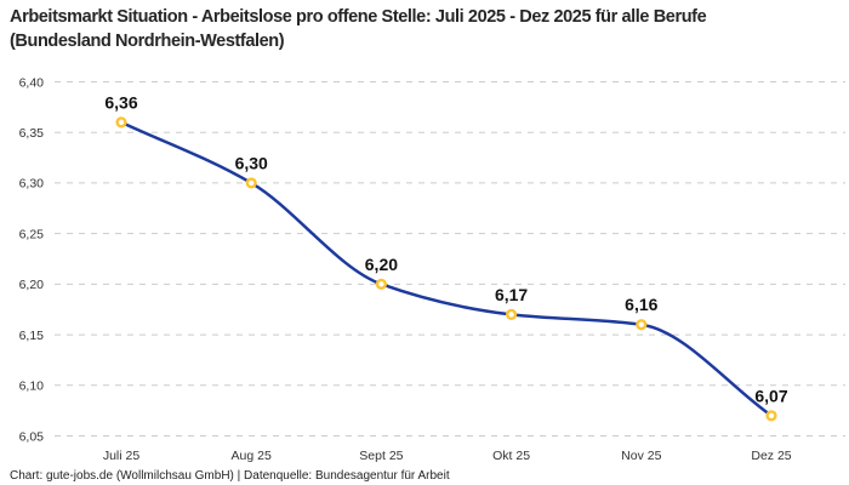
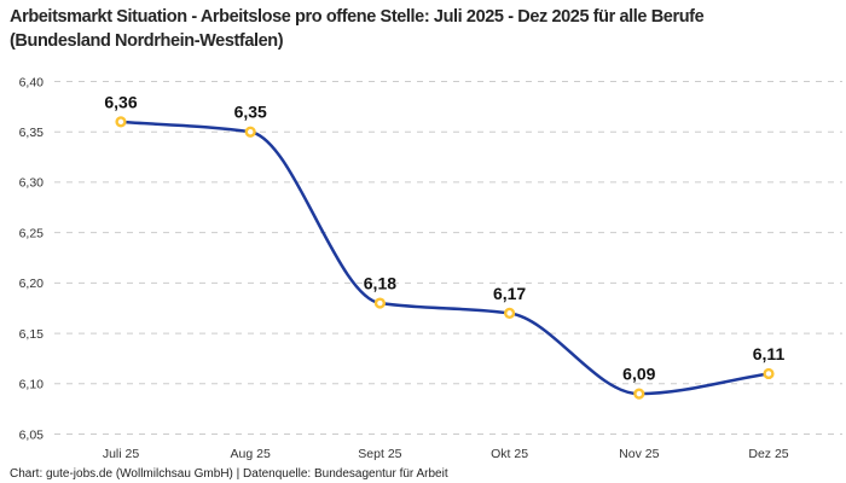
Aug 25: 6,30 -> 6,35
Sept 25: 6,20 -> 6,18
Nov 25: 6,16 -> 6,09
Dez 25: 6,07 -> 6,11
